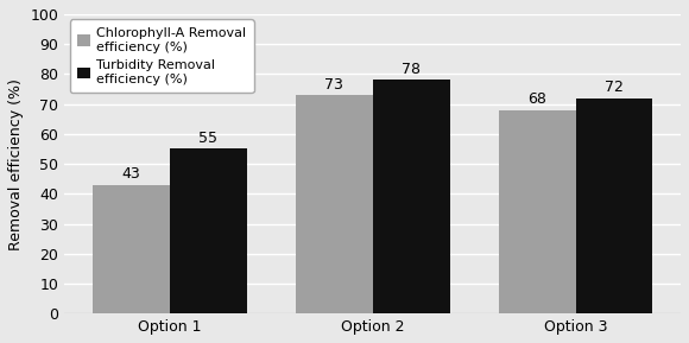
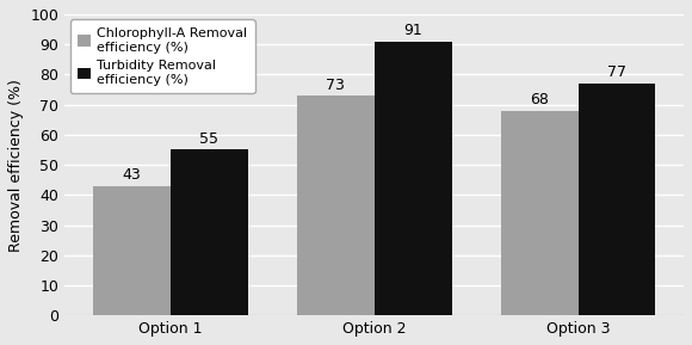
Turbidity Removal efficiency (%)/Option 2: 78 -> 91
Turbidity Removal efficiency (%)/Option 3: 72 -> 77
